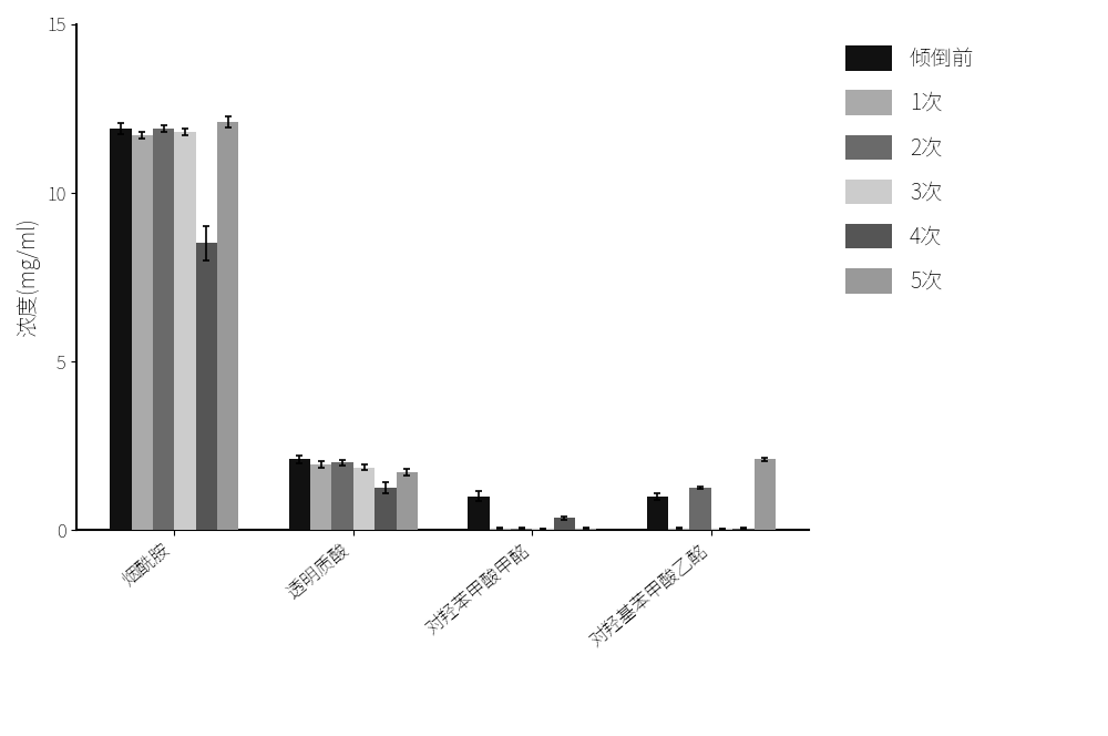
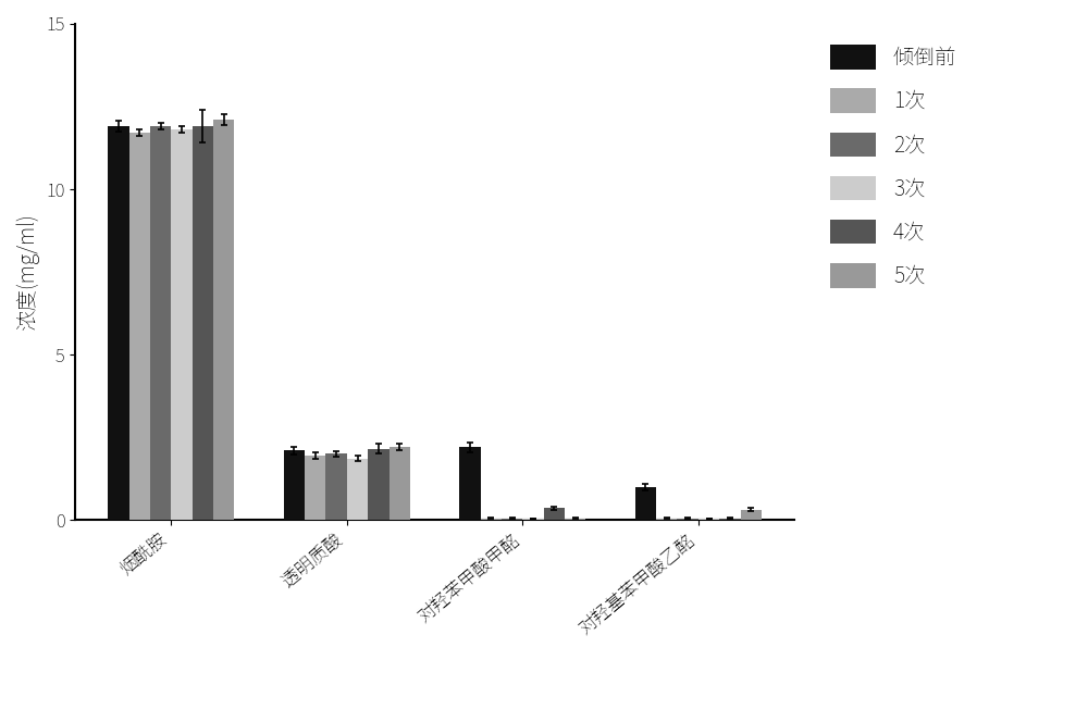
4次/烟酰胺: 8.50 -> 11.90
4次/透明质酸: 1.25 -> 2.15
5次/透明质酸: 1.70 -> 2.20
倾倒前/对羟苯甲酸甲酩: 1.0 -> 2.2
2次/对羟基苯甲酸乙酩: 1.25 -> 0.04
5次/对羟基苯甲酸乙酩: 2.10 -> 0.30
